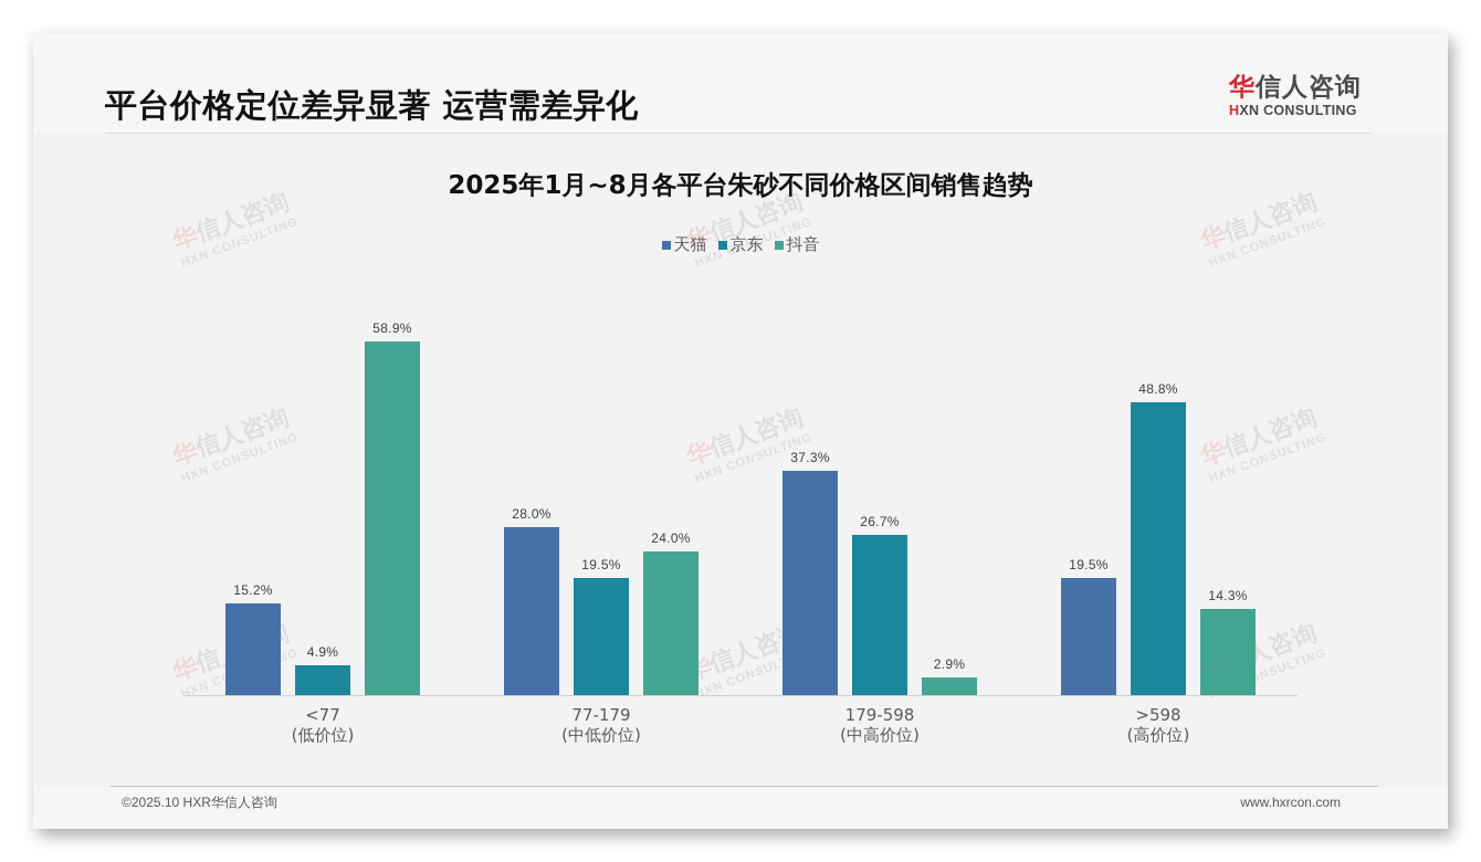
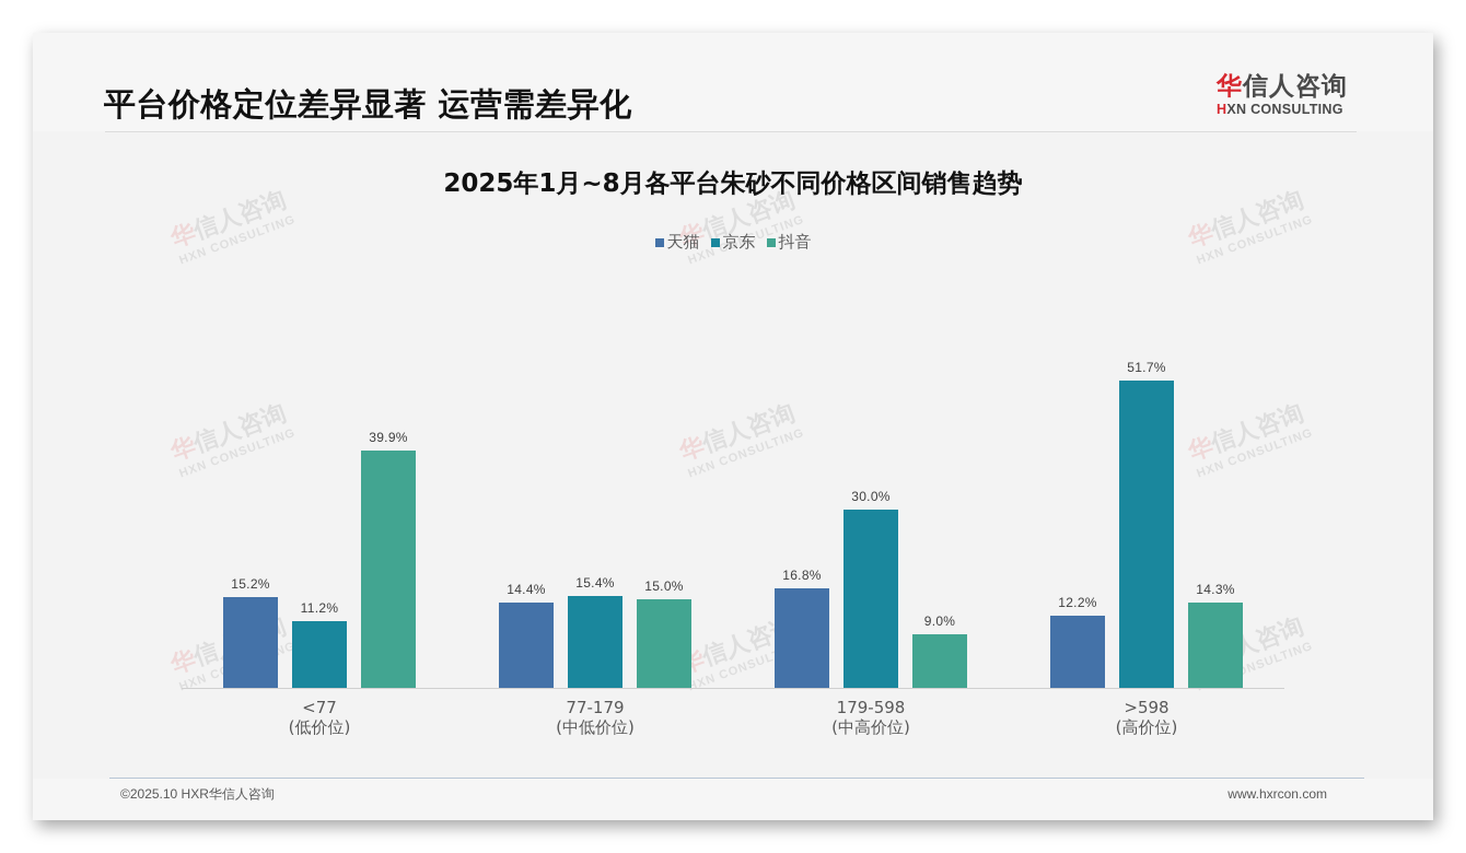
京东/<77 (低价位): 4.9% -> 11.2%
抖音/<77 (低价位): 58.9% -> 39.9%
天猫/77-179 (中低价位): 28.0% -> 14.4%
京东/77-179 (中低价位): 19.5% -> 15.4%
抖音/77-179 (中低价位): 24.0% -> 15.0%
天猫/179-598 (中高价位): 37.3% -> 16.8%
京东/179-598 (中高价位): 26.7% -> 30.0%
抖音/179-598 (中高价位): 2.9% -> 9.0%
天猫/>598 (高价位): 19.5% -> 12.2%
京东/>598 (高价位): 48.8% -> 51.7%
